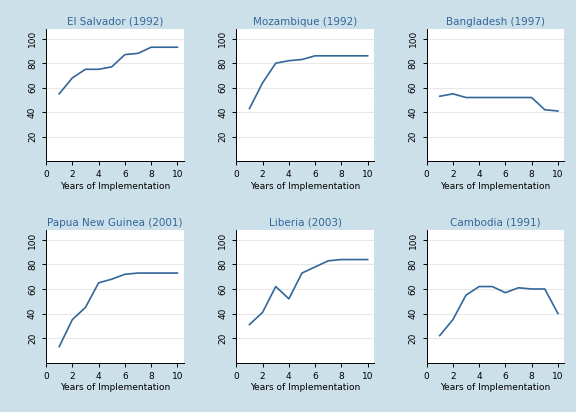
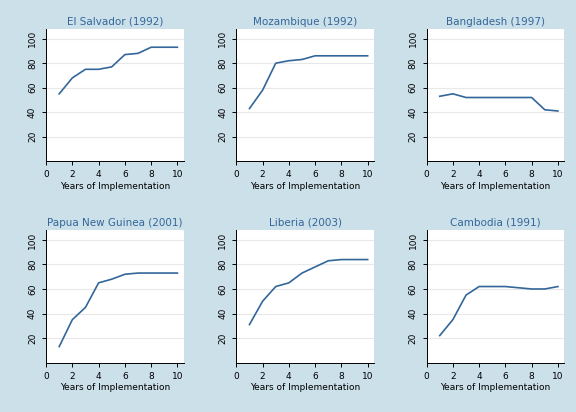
Mozambique (1992)/2: 64 -> 58
Liberia (2003)/2: 41 -> 50
Liberia (2003)/4: 52 -> 65
Cambodia (1991)/6: 57 -> 62
Cambodia (1991)/10: 40 -> 62
